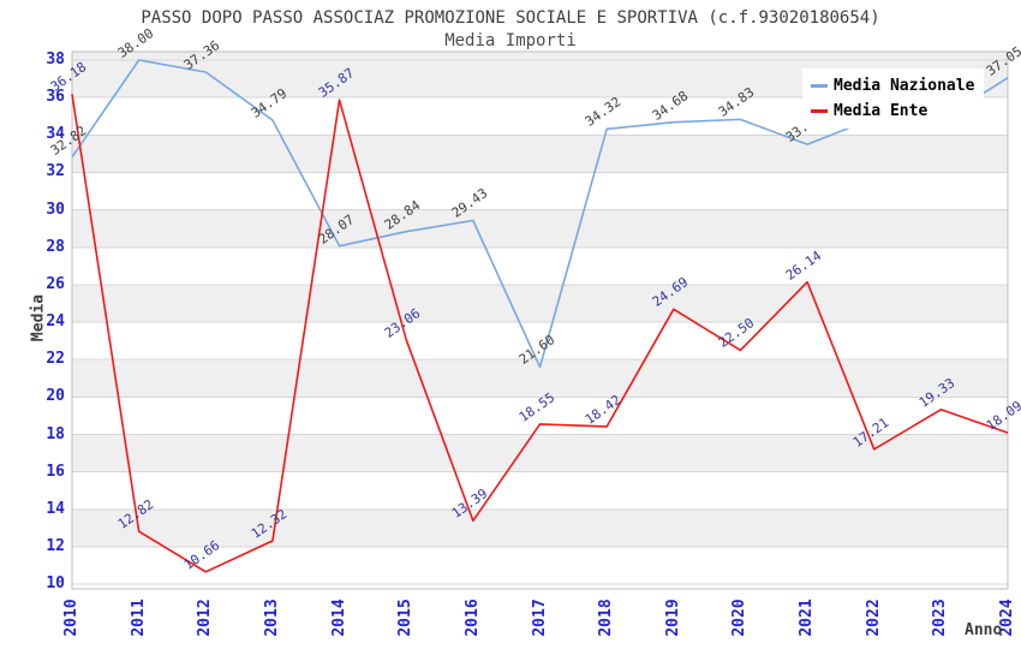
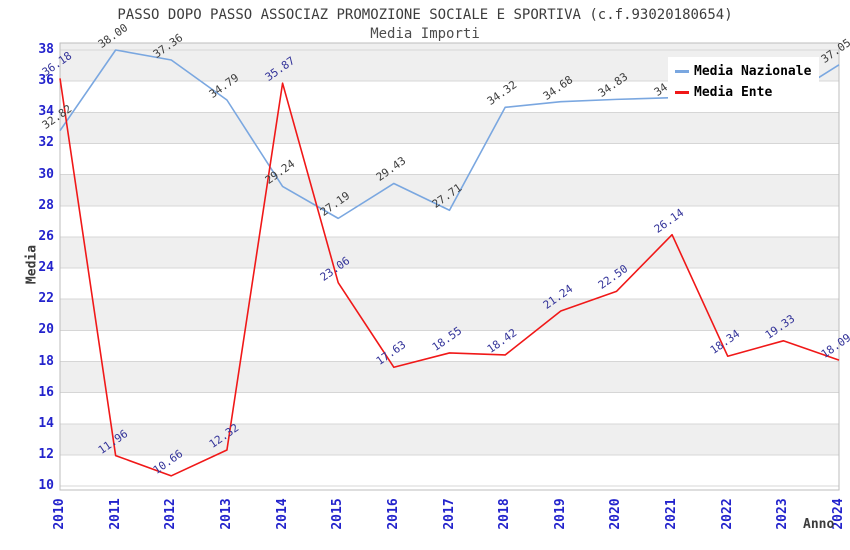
Media Ente/2011: 12.82 -> 11.96
Media Nazionale/2014: 28.07 -> 29.24
Media Nazionale/2015: 28.84 -> 27.19
Media Ente/2016: 13.39 -> 17.63
Media Nazionale/2017: 21.60 -> 27.71
Media Ente/2019: 24.69 -> 21.24
Media Nazionale/2021: 33.50 -> 34.94
Media Ente/2022: 17.21 -> 18.34
